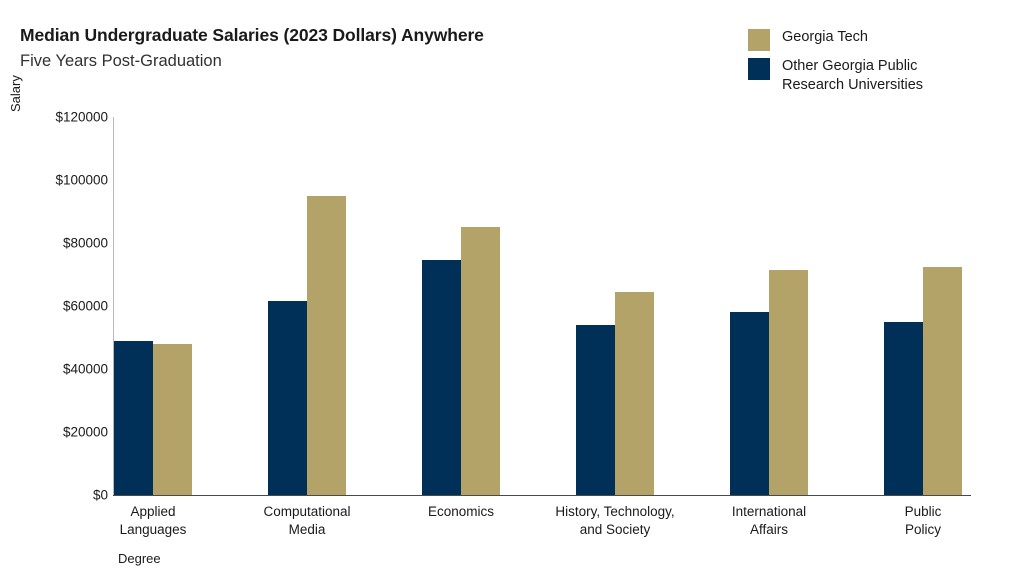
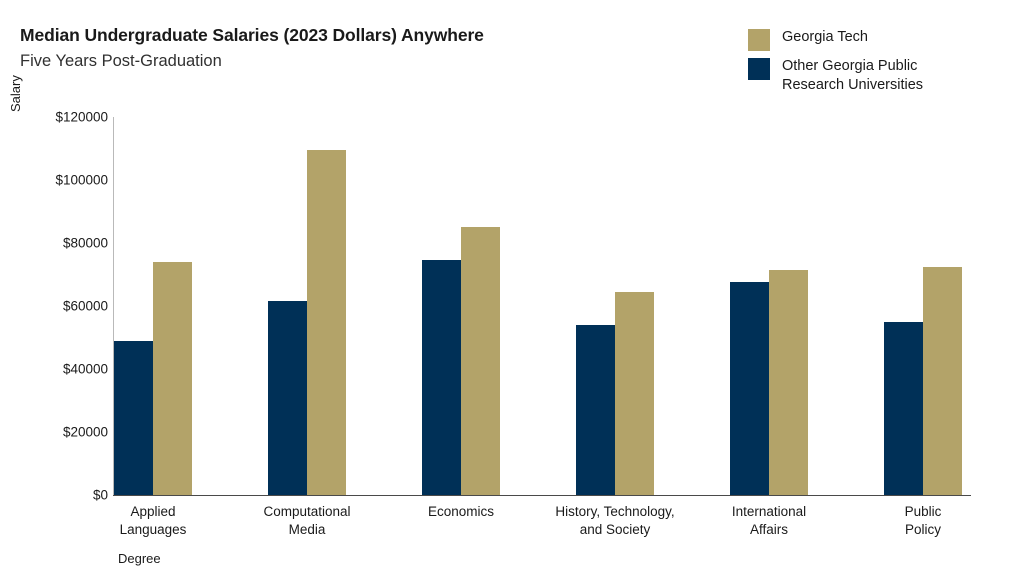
Georgia Tech/Applied Languages: $48000 -> $74000
Georgia Tech/Computational Media: $95000 -> $110000
Other Georgia Public Research Universities/International Affairs: $58000 -> $68000
